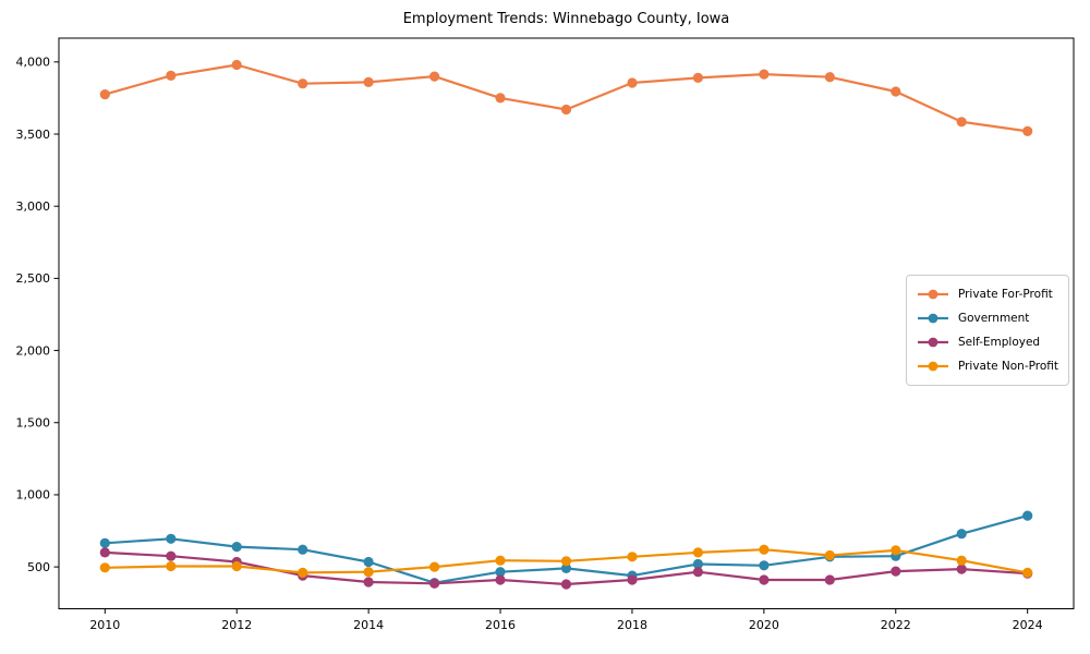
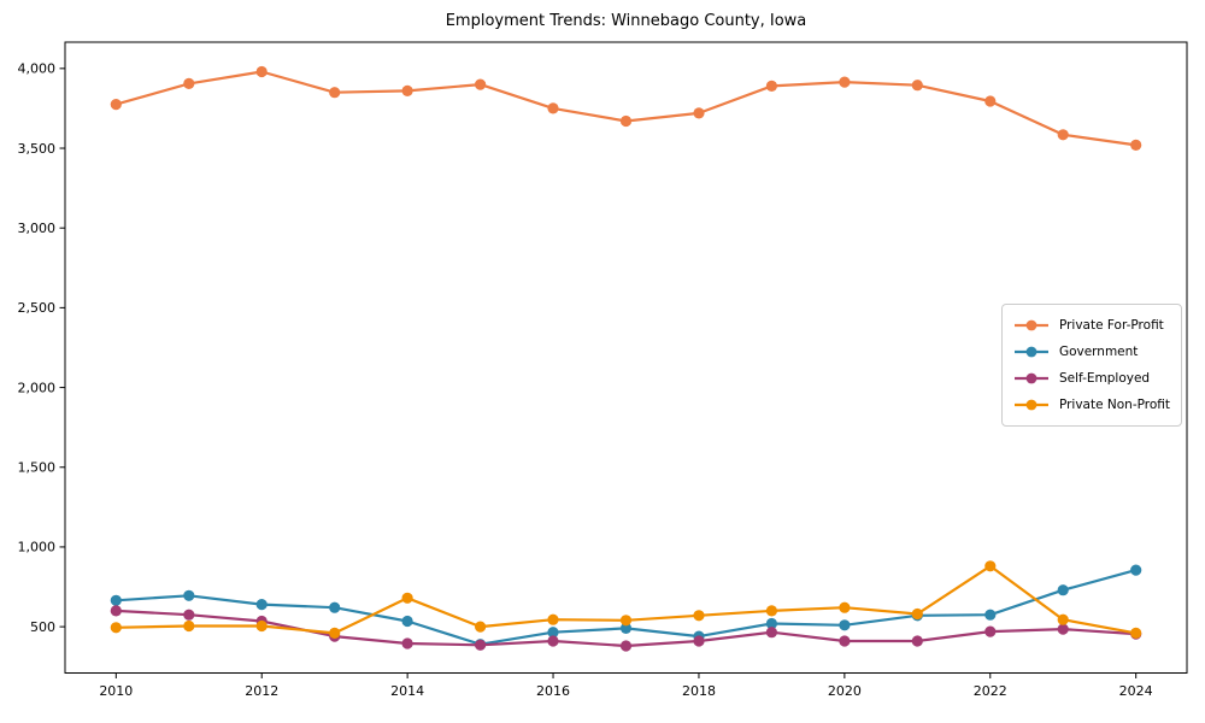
Private Non-Profit/2014: 460 -> 680
Private For-Profit/2018: 3860 -> 3720
Private Non-Profit/2022: 620 -> 880
